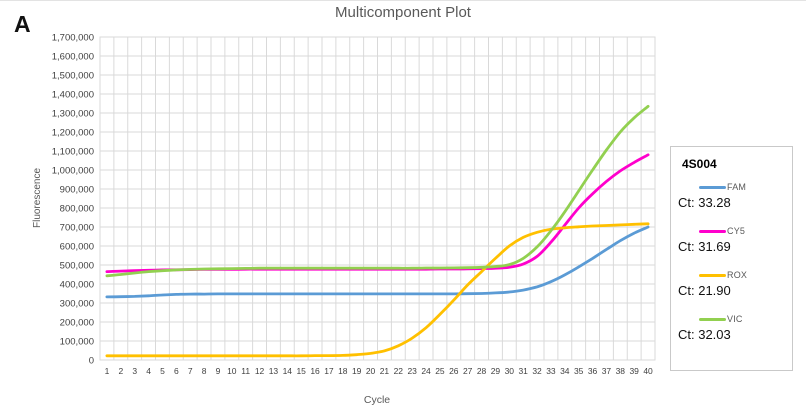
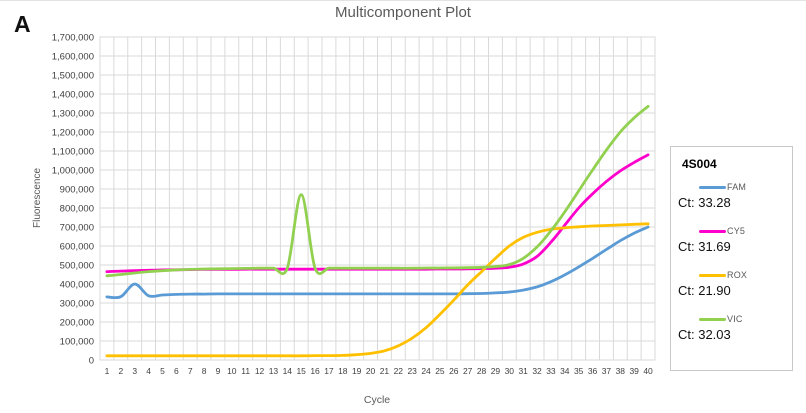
FAM/3: 340000 -> 400000
VIC/15: 480000 -> 870000
